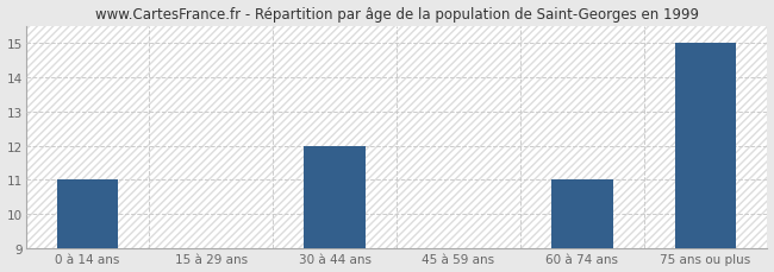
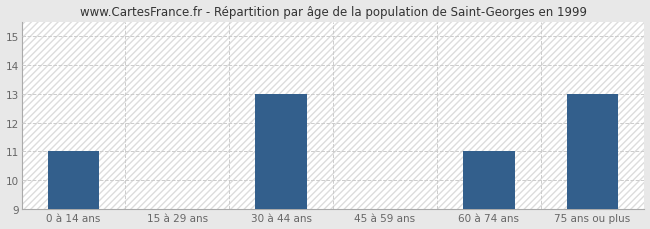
30 à 44 ans: 12 -> 13
75 ans ou plus: 15 -> 13
